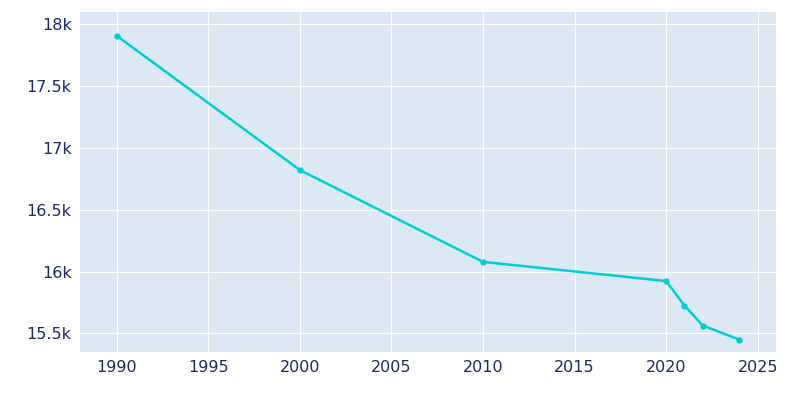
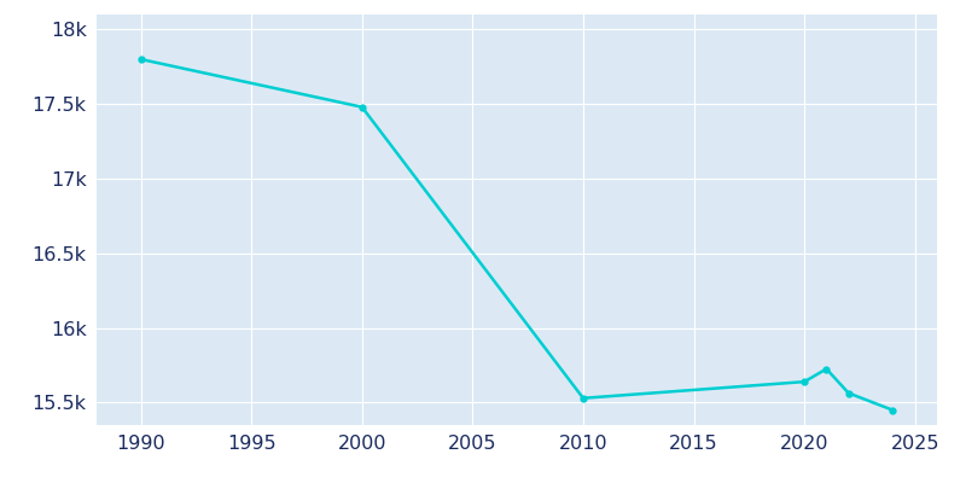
1990: 17.91k -> 17.80k
2000: 16.82k -> 17.48k
2010: 16.08k -> 15.53k
2020: 15.92k -> 15.64k
